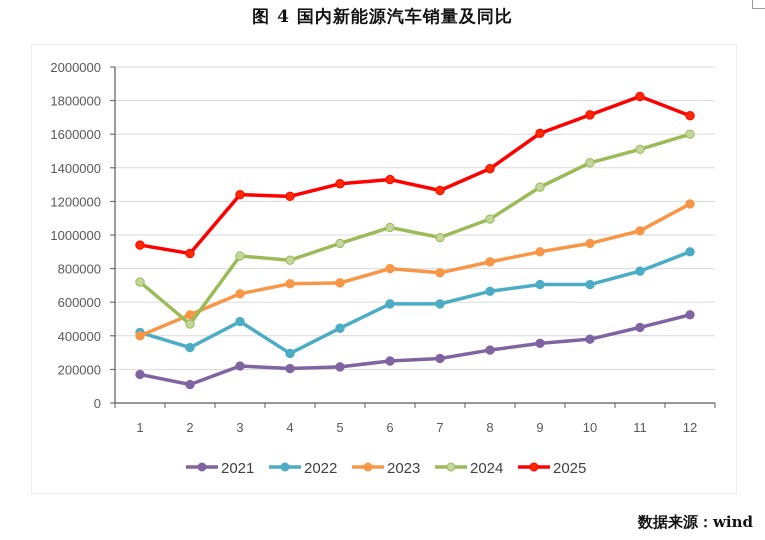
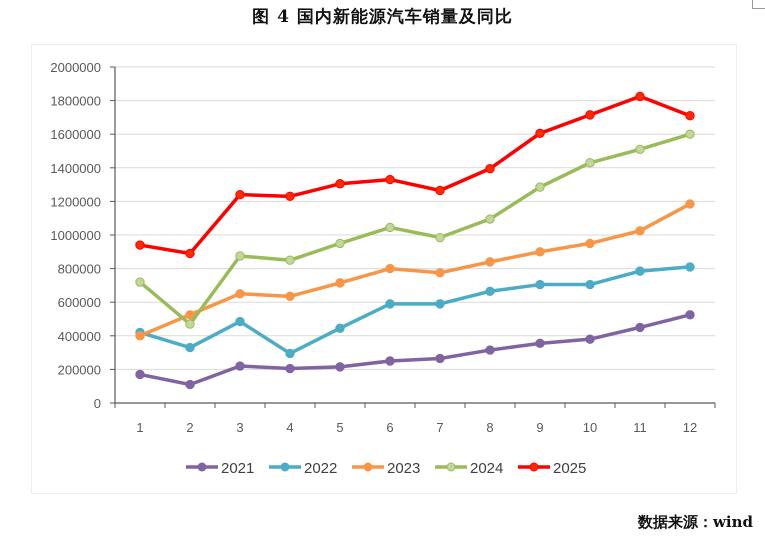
2023/4: 710000 -> 640000
2022/12: 900000 -> 810000
